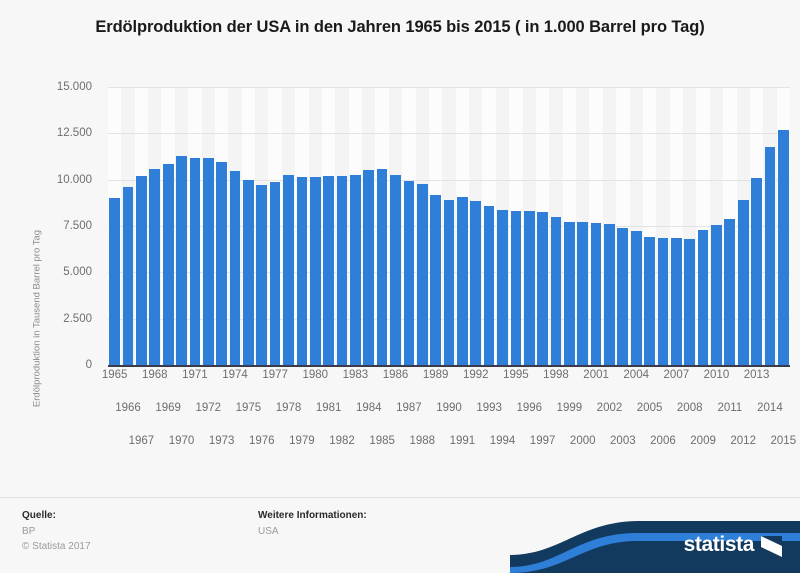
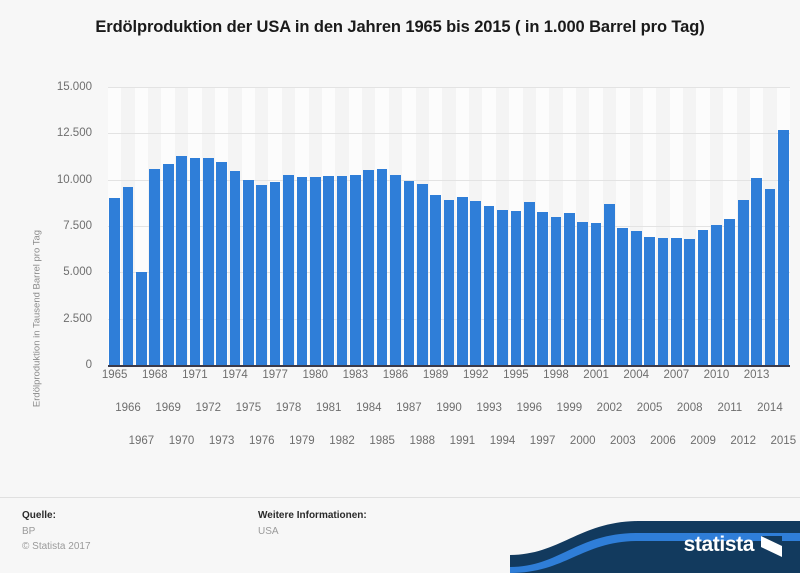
1967: 10200 -> 5000
1996: 8300 -> 8800
1999: 7700 -> 8200
2002: 7600 -> 8700
2014: 11800 -> 9500
